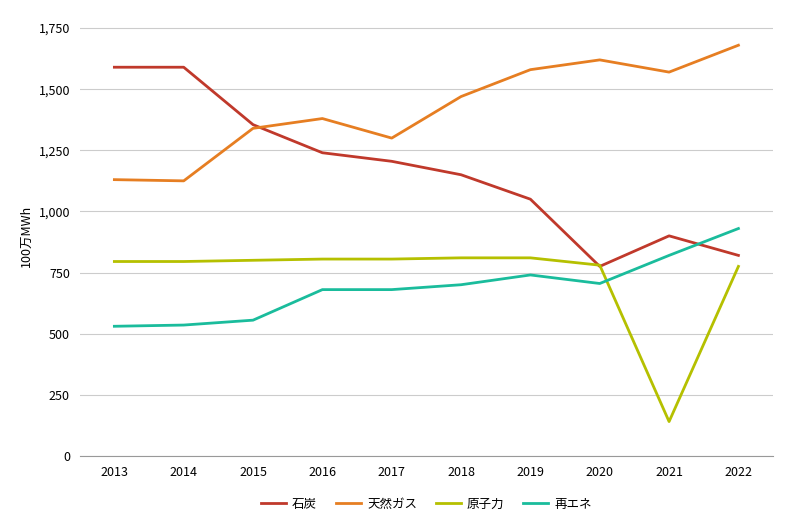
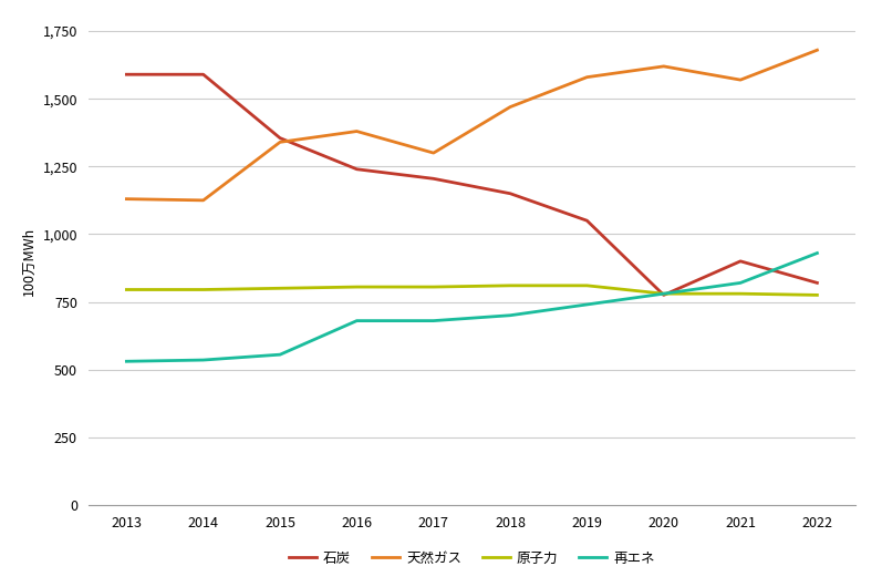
再エネ/2020: 705 -> 780
原子力/2021: 140 -> 780
